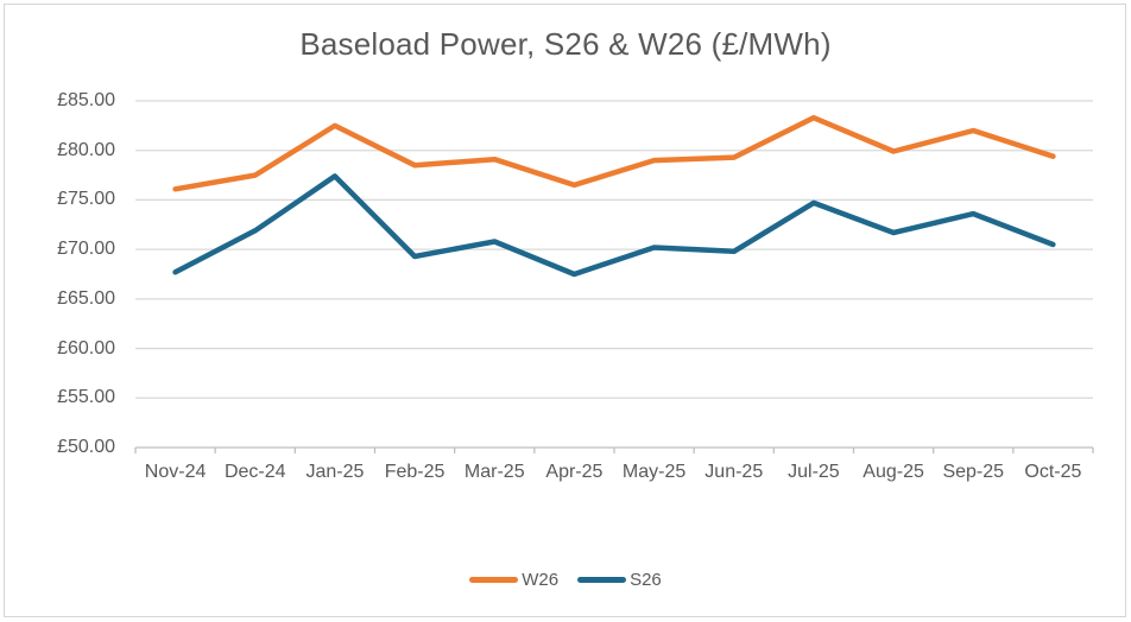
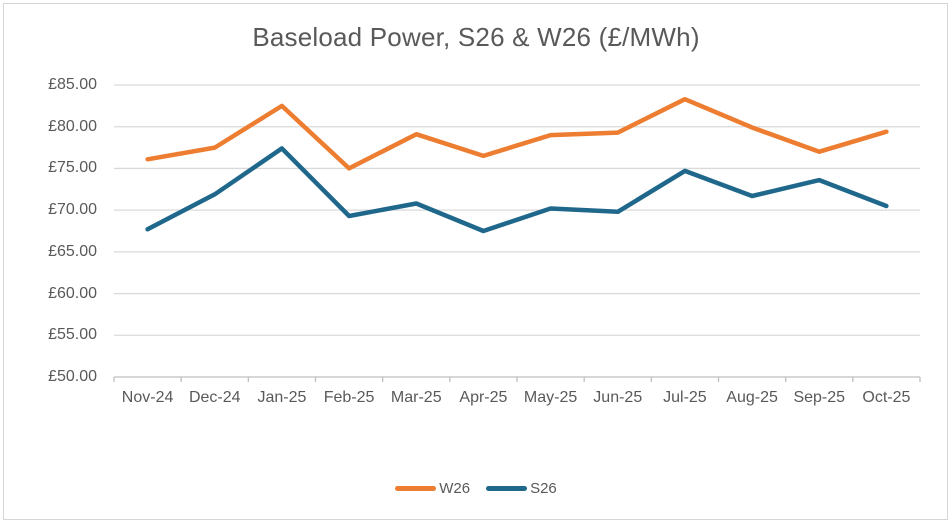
W26/Feb-25: £78 -> £75
W26/Sep-25: £82 -> £77
